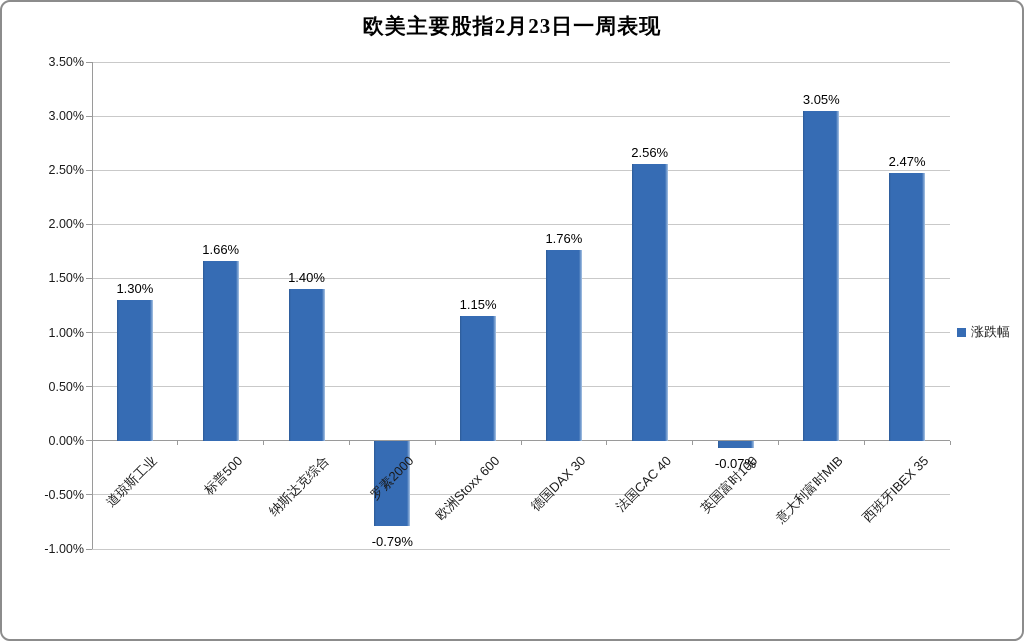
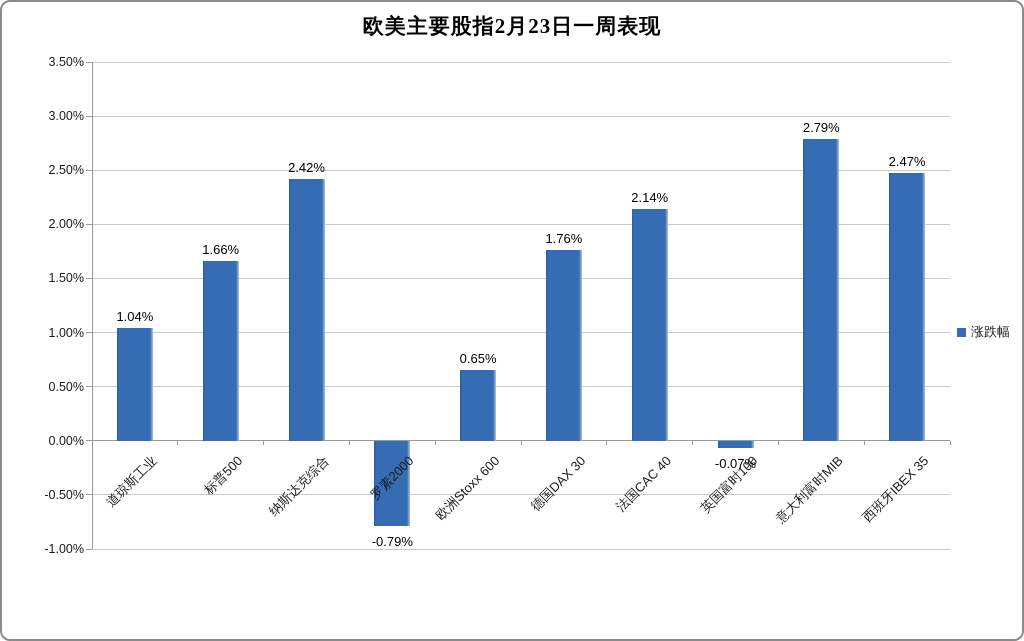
道琼斯工业: 1.30% -> 1.04%
纳斯达克综合: 1.40% -> 2.42%
欧洲Stoxx 600: 1.15% -> 0.65%
法国CAC 40: 2.56% -> 2.14%
意大利富时MIB: 3.05% -> 2.79%
